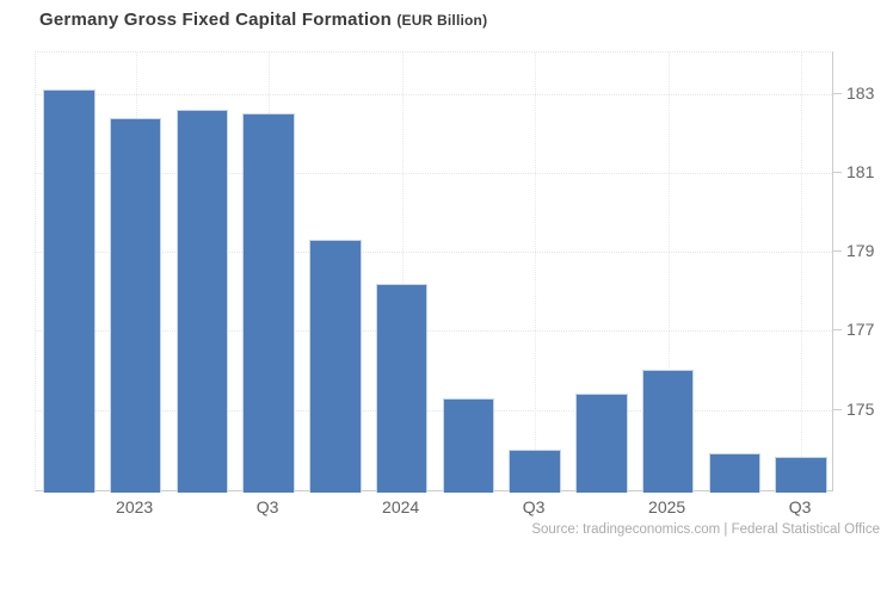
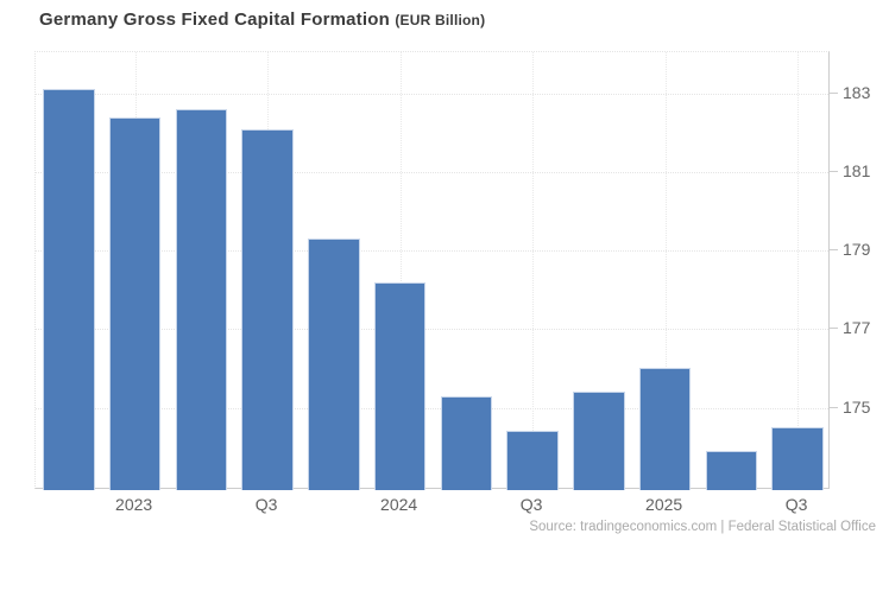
2023 Q3: 182.5 -> 182.1
2024 Q3: 174.0 -> 174.4
2025 Q3: 173.8 -> 174.5
